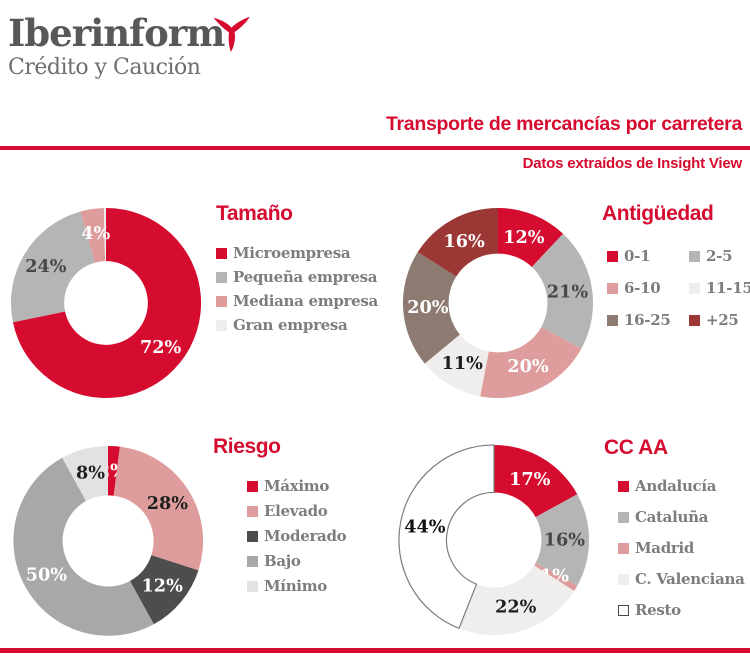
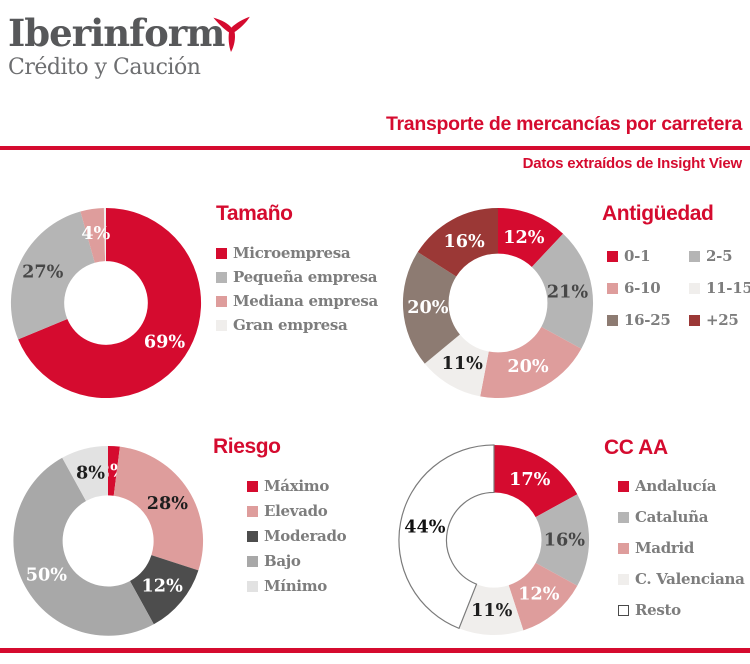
Tamaño/Microempresa: 72% -> 69%
Tamaño/Pequeña empresa: 24% -> 27%
CC AA/Madrid: 1% -> 12%
CC AA/C. Valenciana: 22% -> 11%
